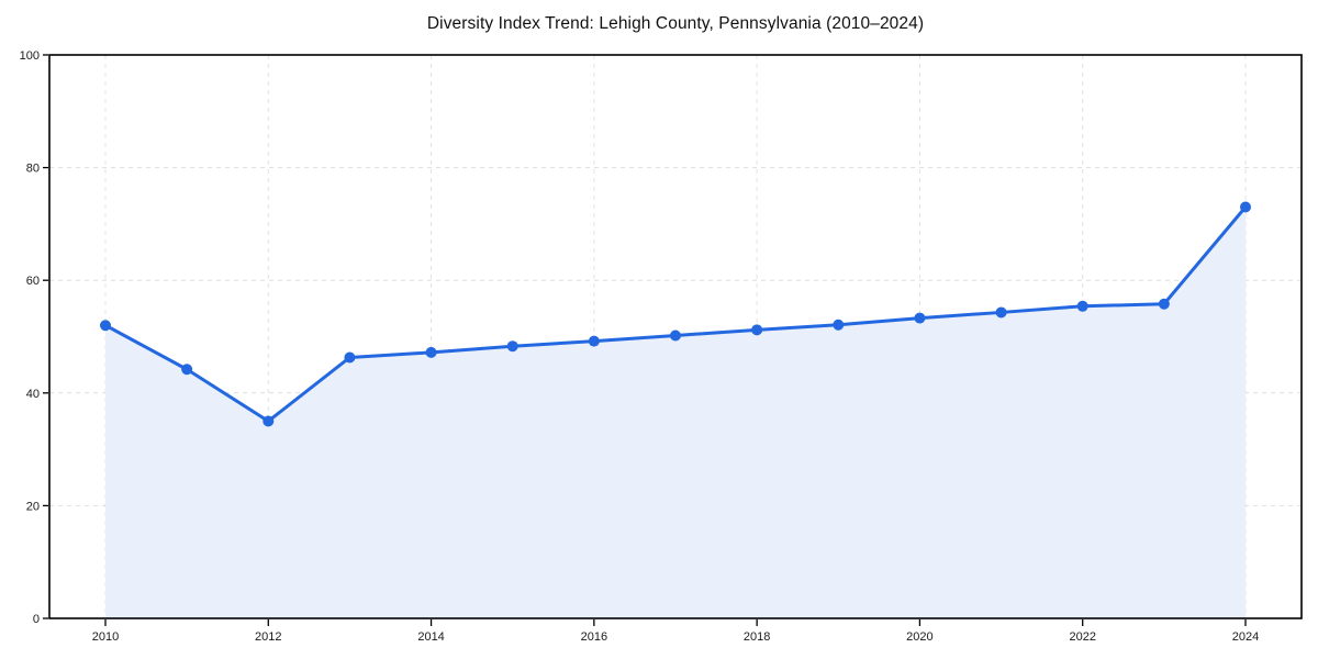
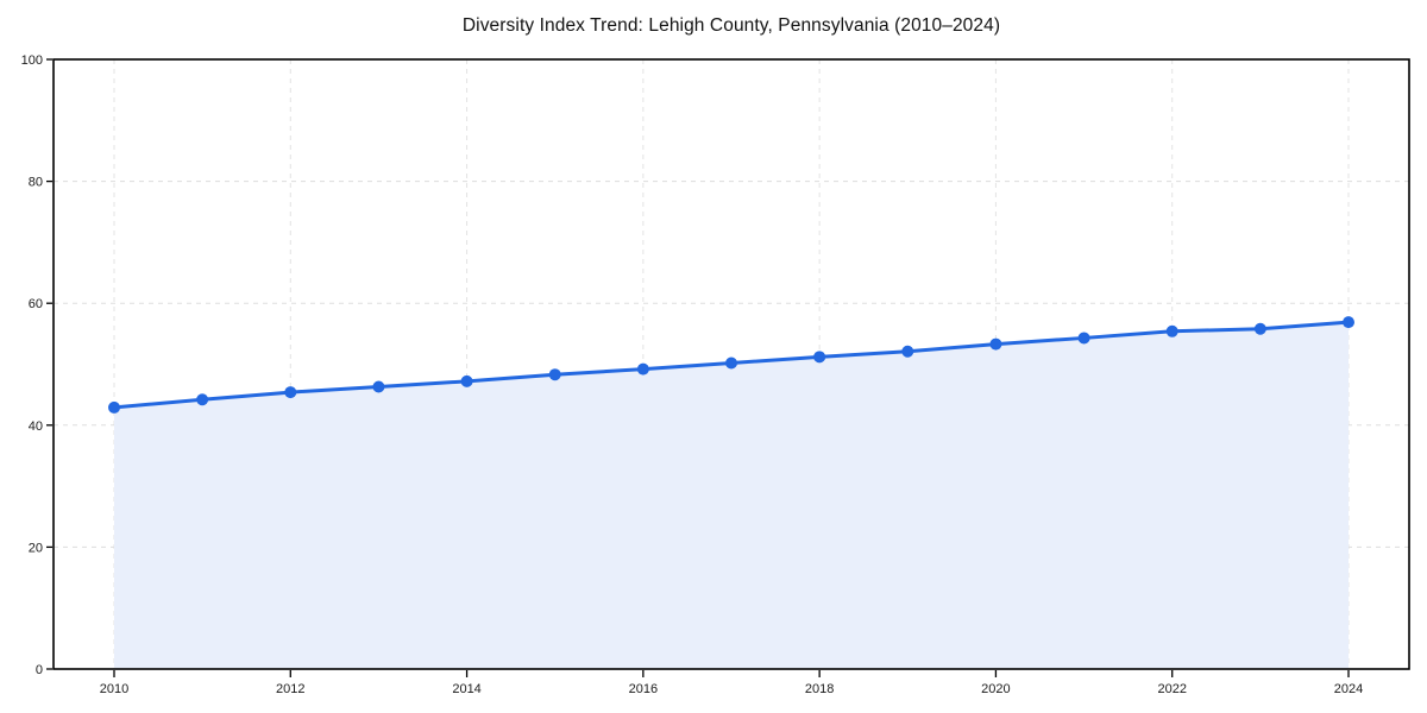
2010: 52 -> 43
2012: 35 -> 45
2024: 73 -> 57
